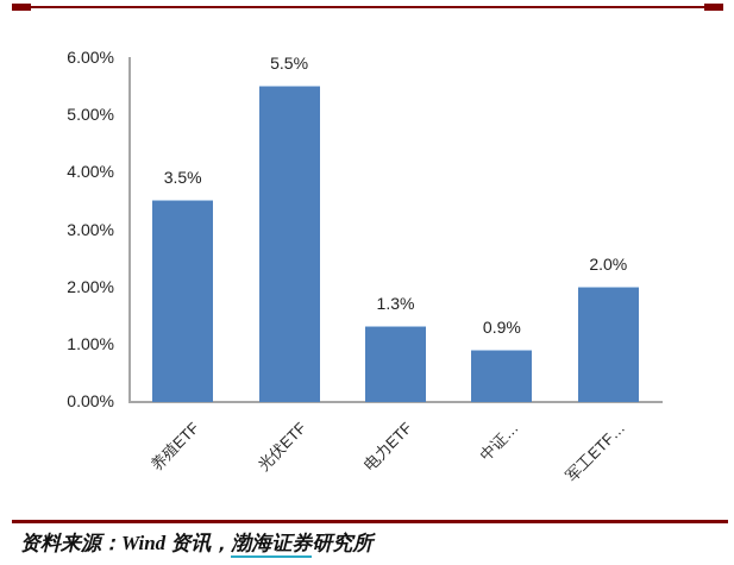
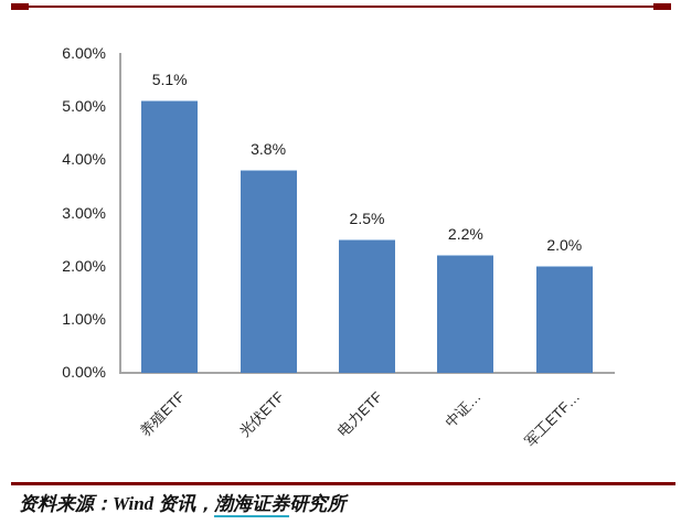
养殖ETF: 3.5% -> 5.1%
光伏ETF: 5.5% -> 3.8%
电力ETF: 1.3% -> 2.5%
中证…: 0.9% -> 2.2%
